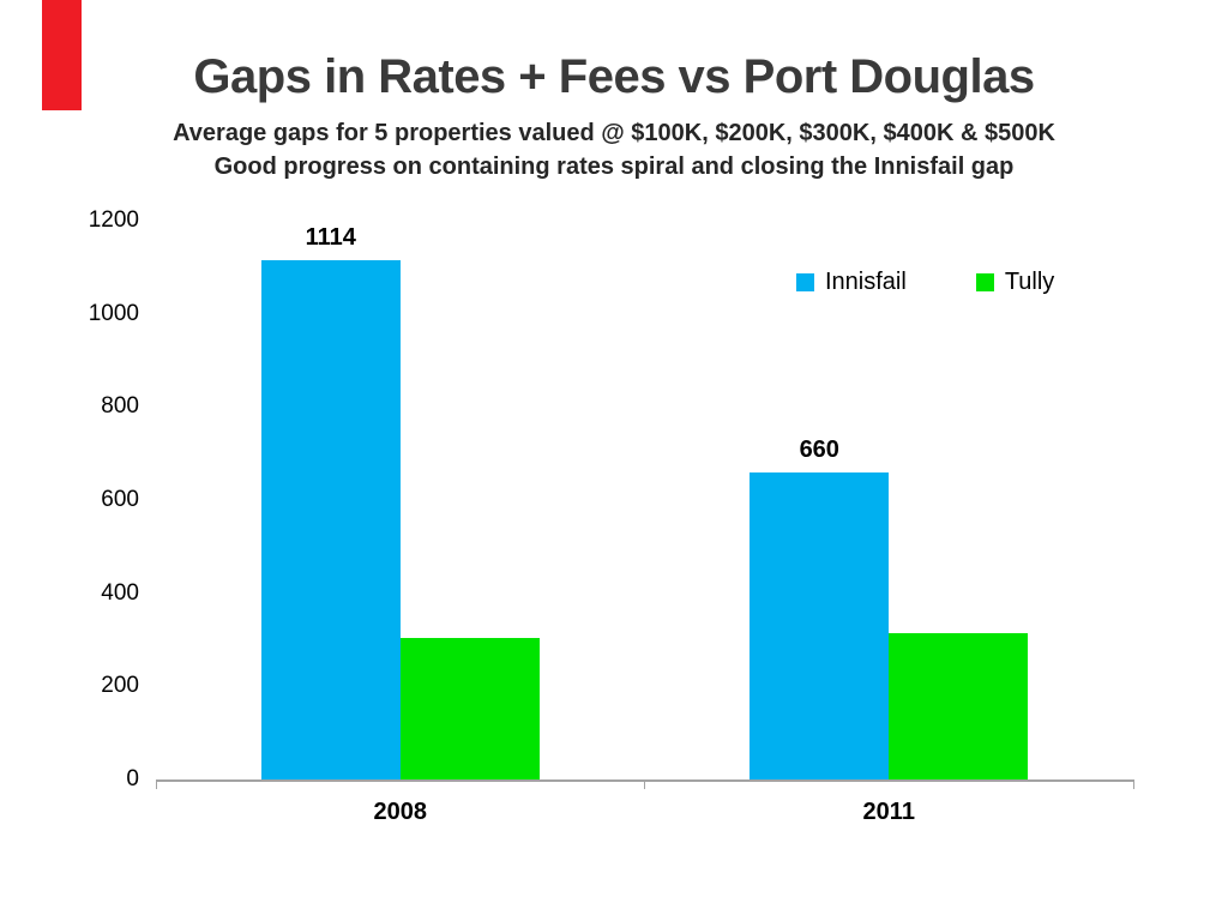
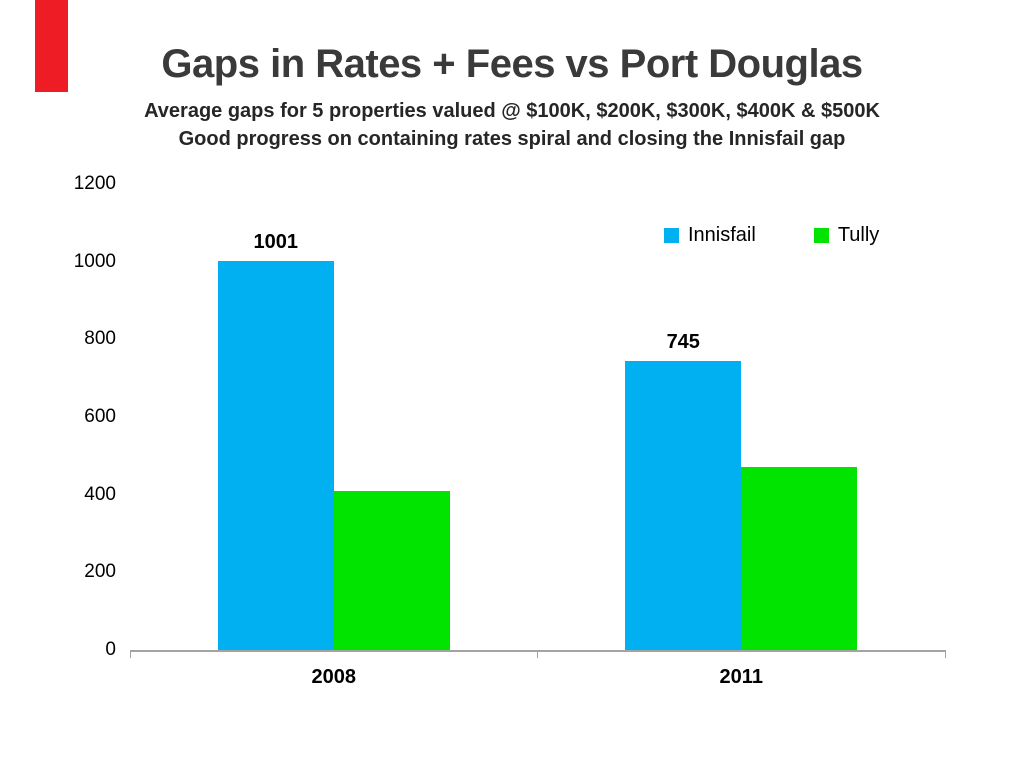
Innisfail/2008: 1114 -> 1001
Tully/2008: 300 -> 410
Innisfail/2011: 660 -> 745
Tully/2011: 320 -> 470
